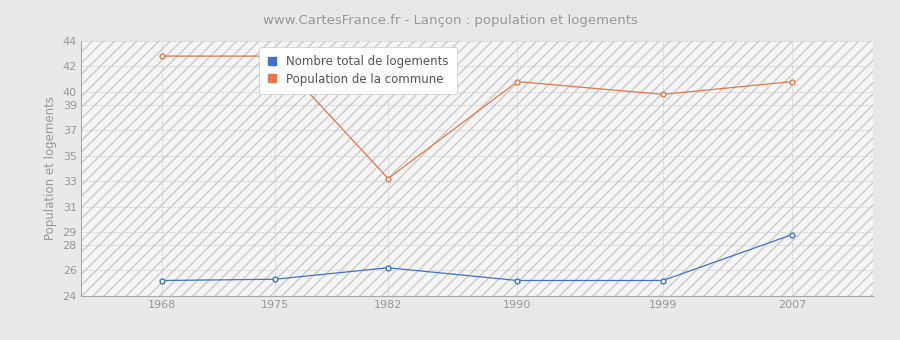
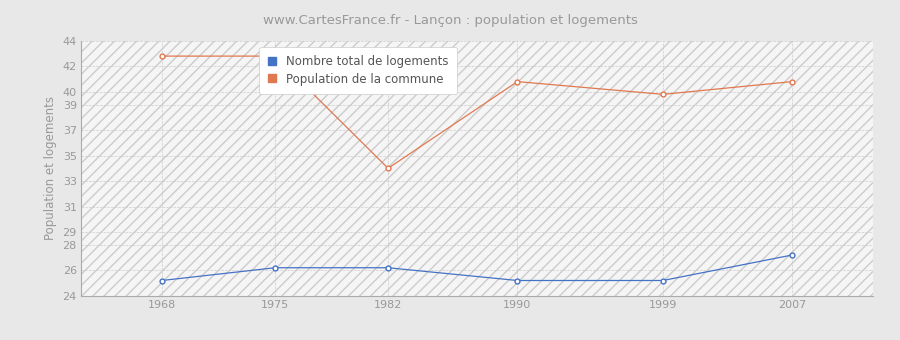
Nombre total de logements/1975: 25.3 -> 26.2
Population de la commune/1982: 33.2 -> 34.0
Nombre total de logements/2007: 28.8 -> 27.2
